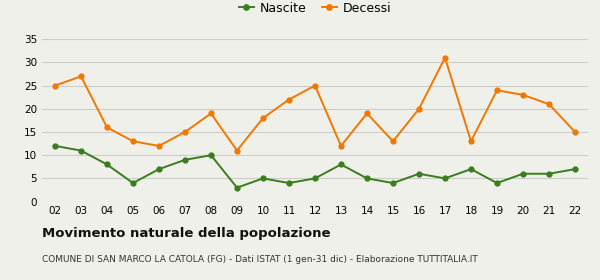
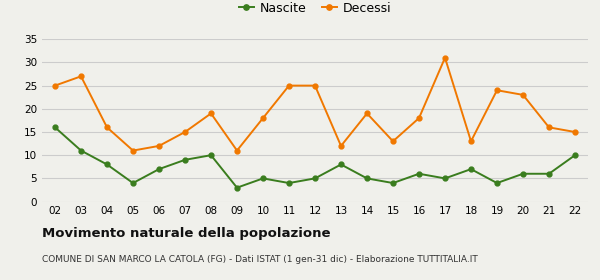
Nascite/02: 12 -> 16
Decessi/05: 13 -> 11
Decessi/11: 22 -> 25
Decessi/16: 20 -> 18
Decessi/21: 21 -> 16
Nascite/22: 7 -> 10
